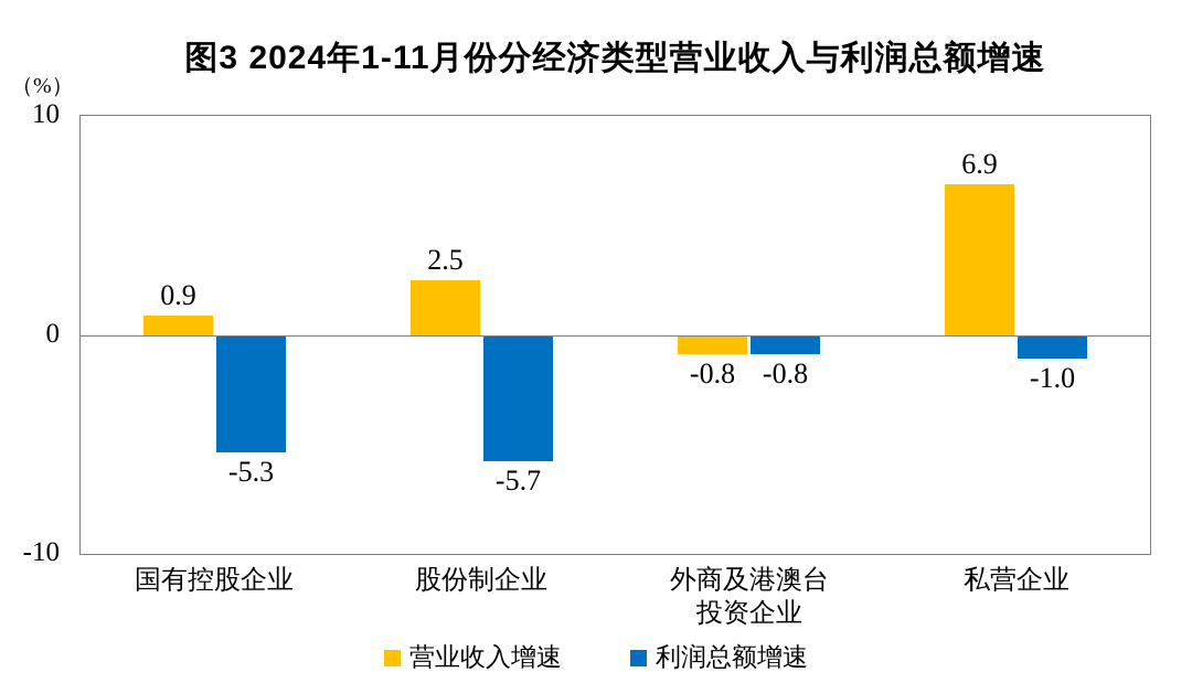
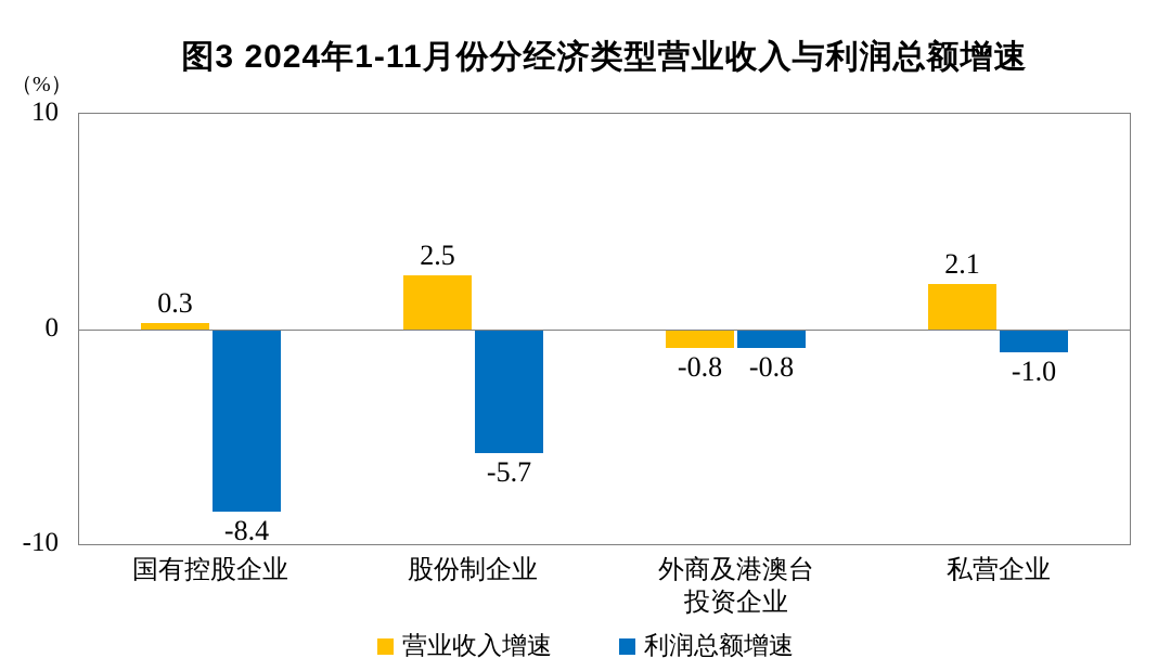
营业收入增速/国有控股企业: 0.9 -> 0.3
利润总额增速/国有控股企业: -5.3 -> -8.4
营业收入增速/私营企业: 6.9 -> 2.1
